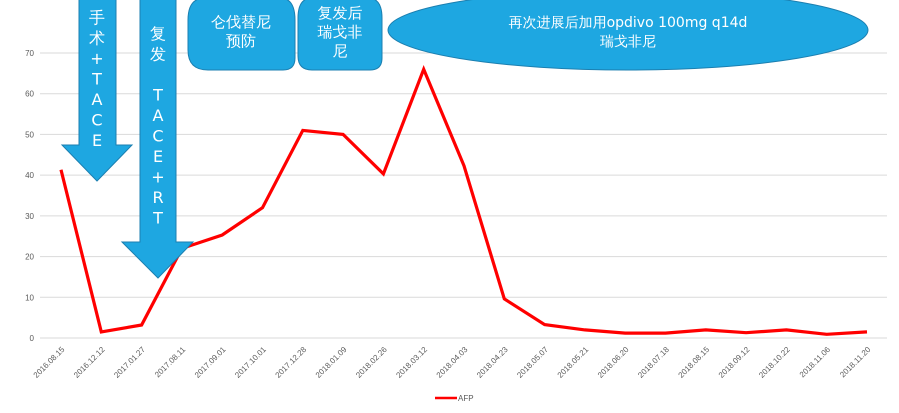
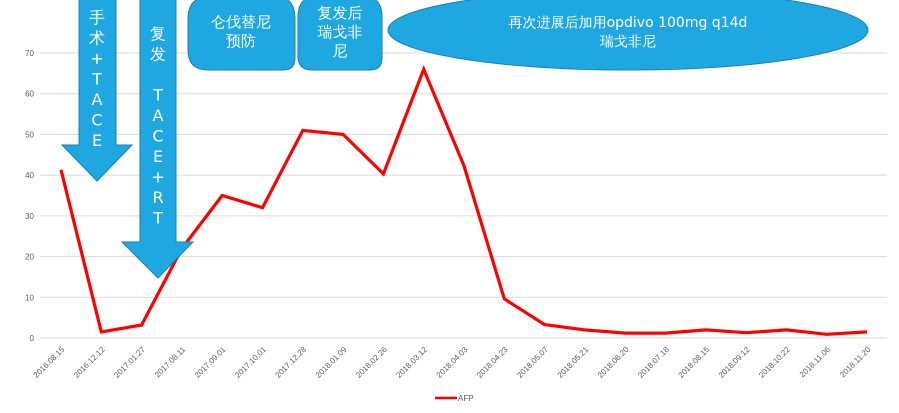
2017.09.01: 25 -> 35
